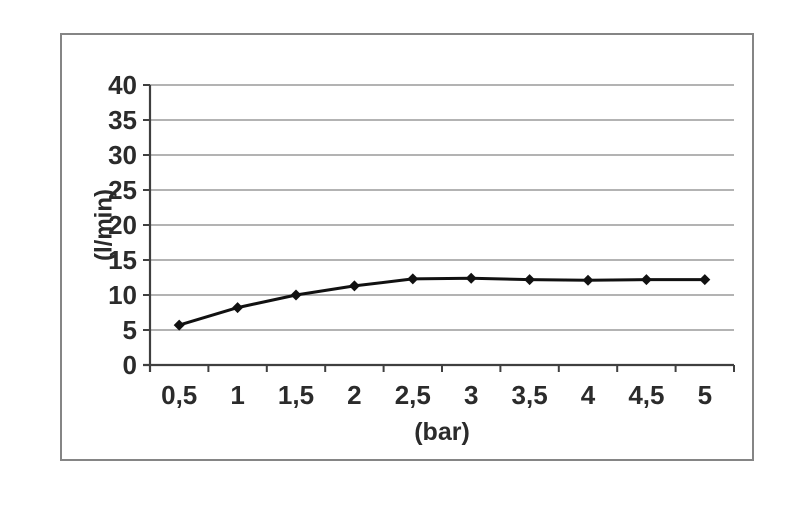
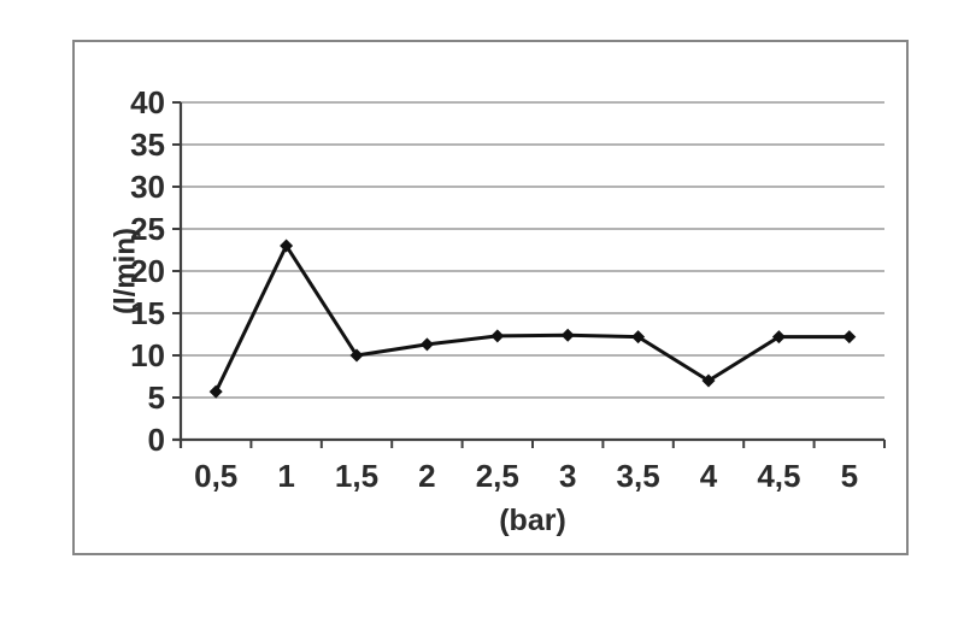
1: 8 -> 23
4: 12 -> 7
